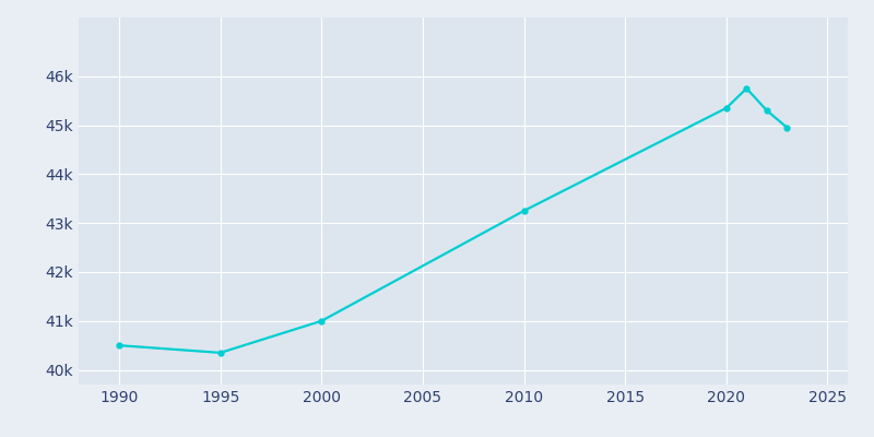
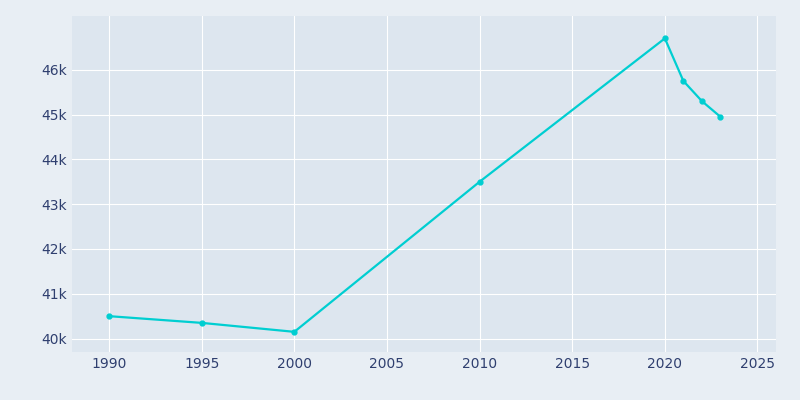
2000: 41.00k -> 40.15k
2010: 43.25k -> 43.50k
2020: 45.35k -> 46.70k
